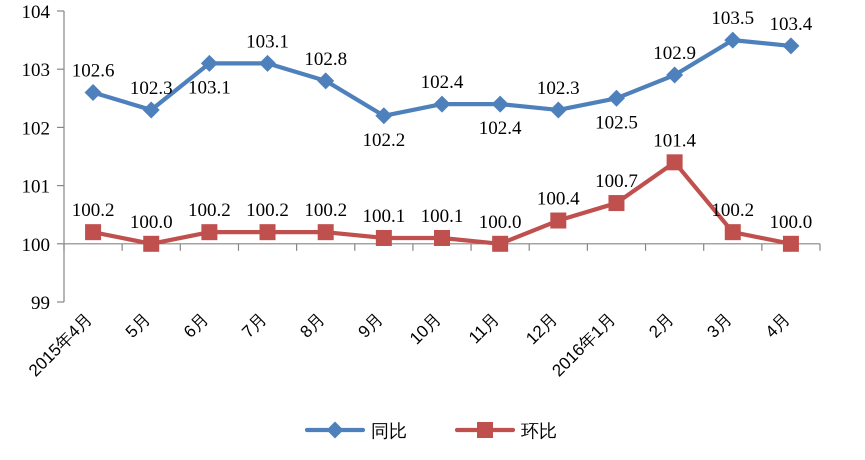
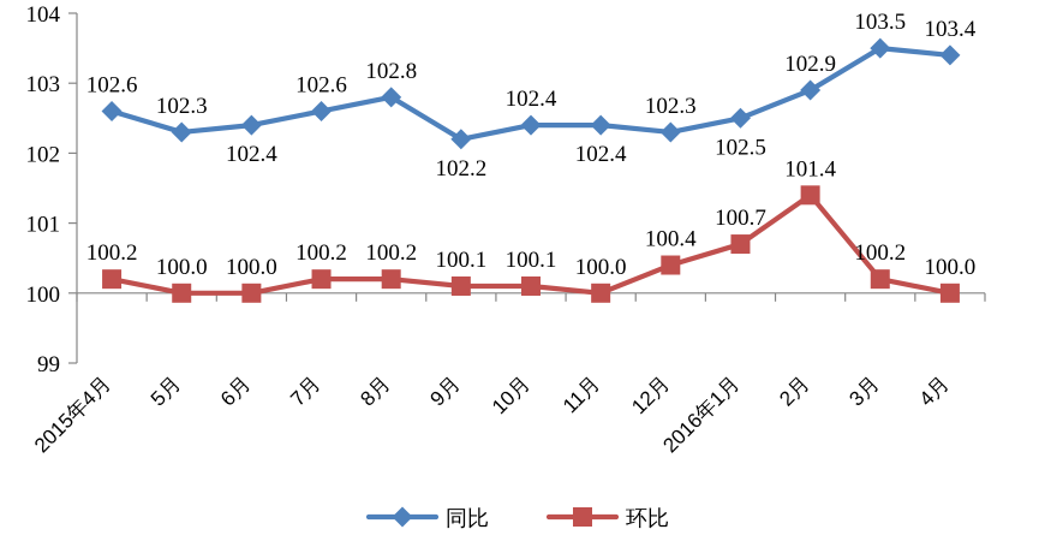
同比/6月: 103.1 -> 102.4
环比/6月: 100.2 -> 100.0
同比/7月: 103.1 -> 102.6
